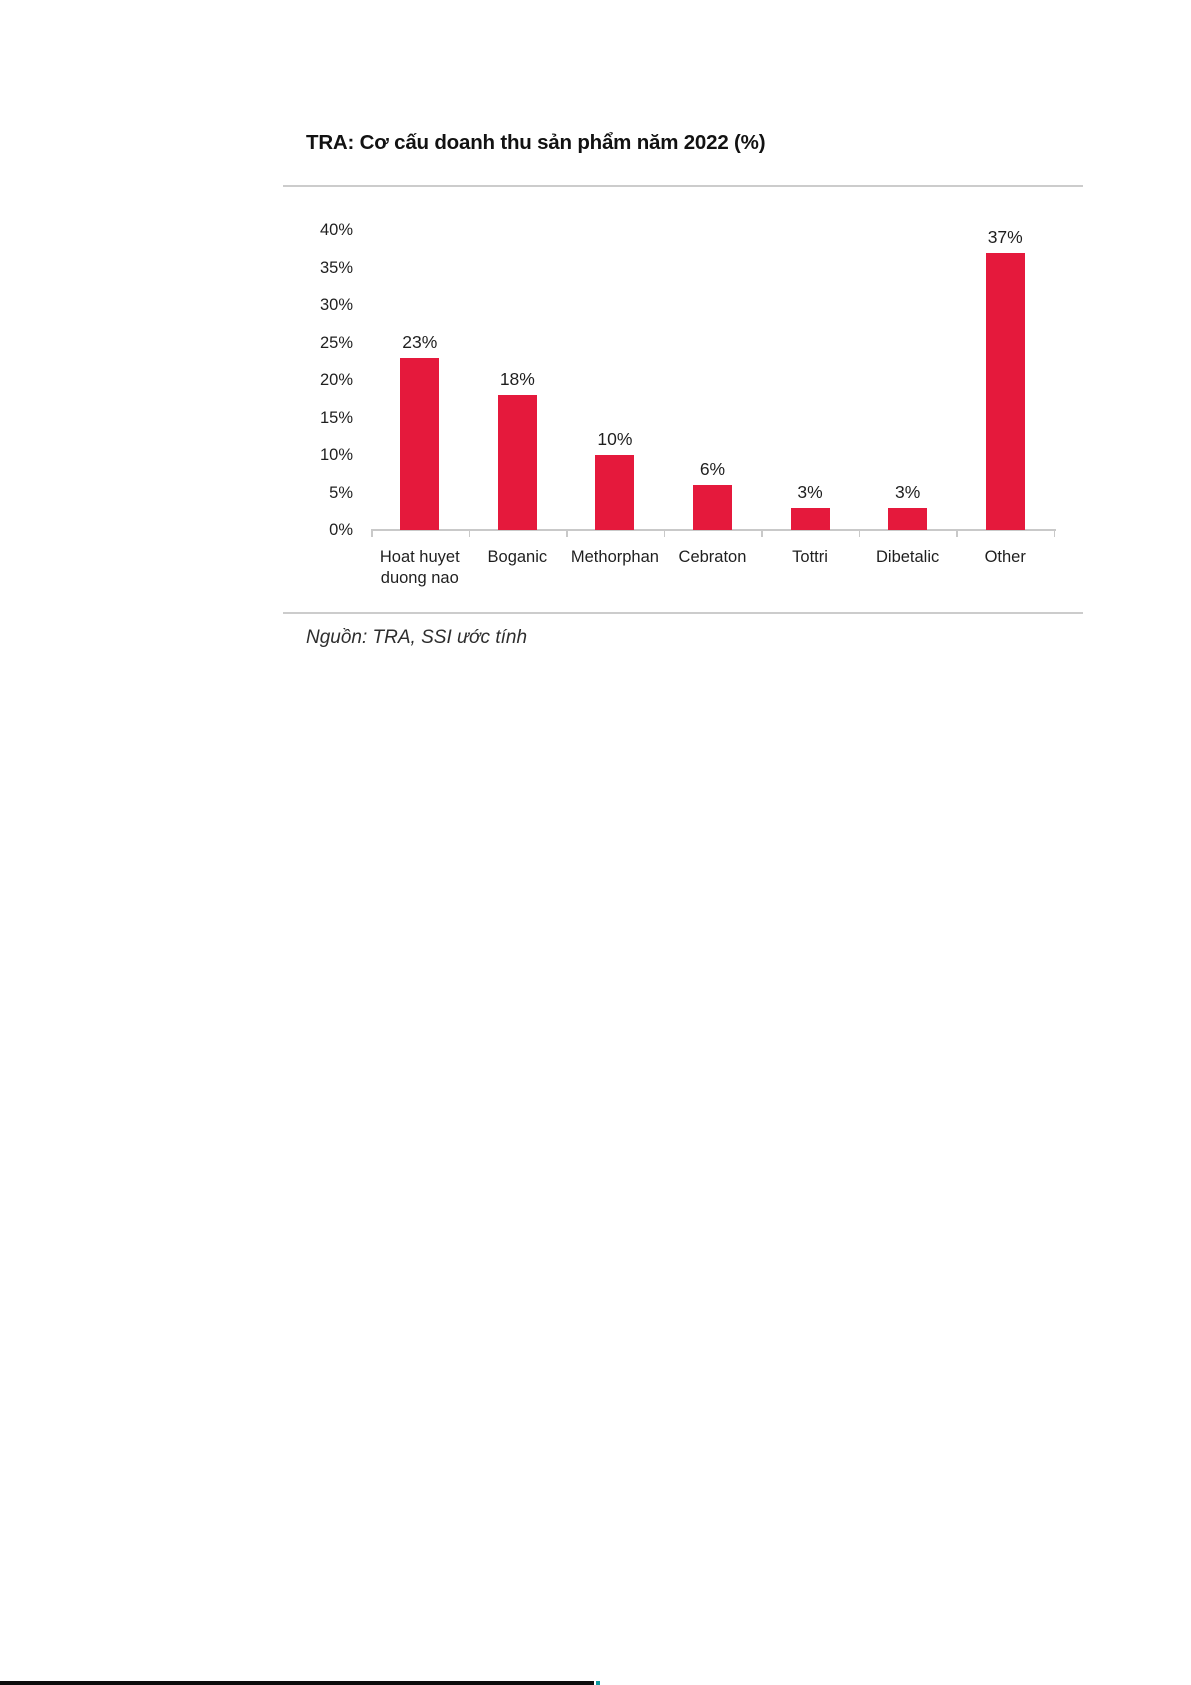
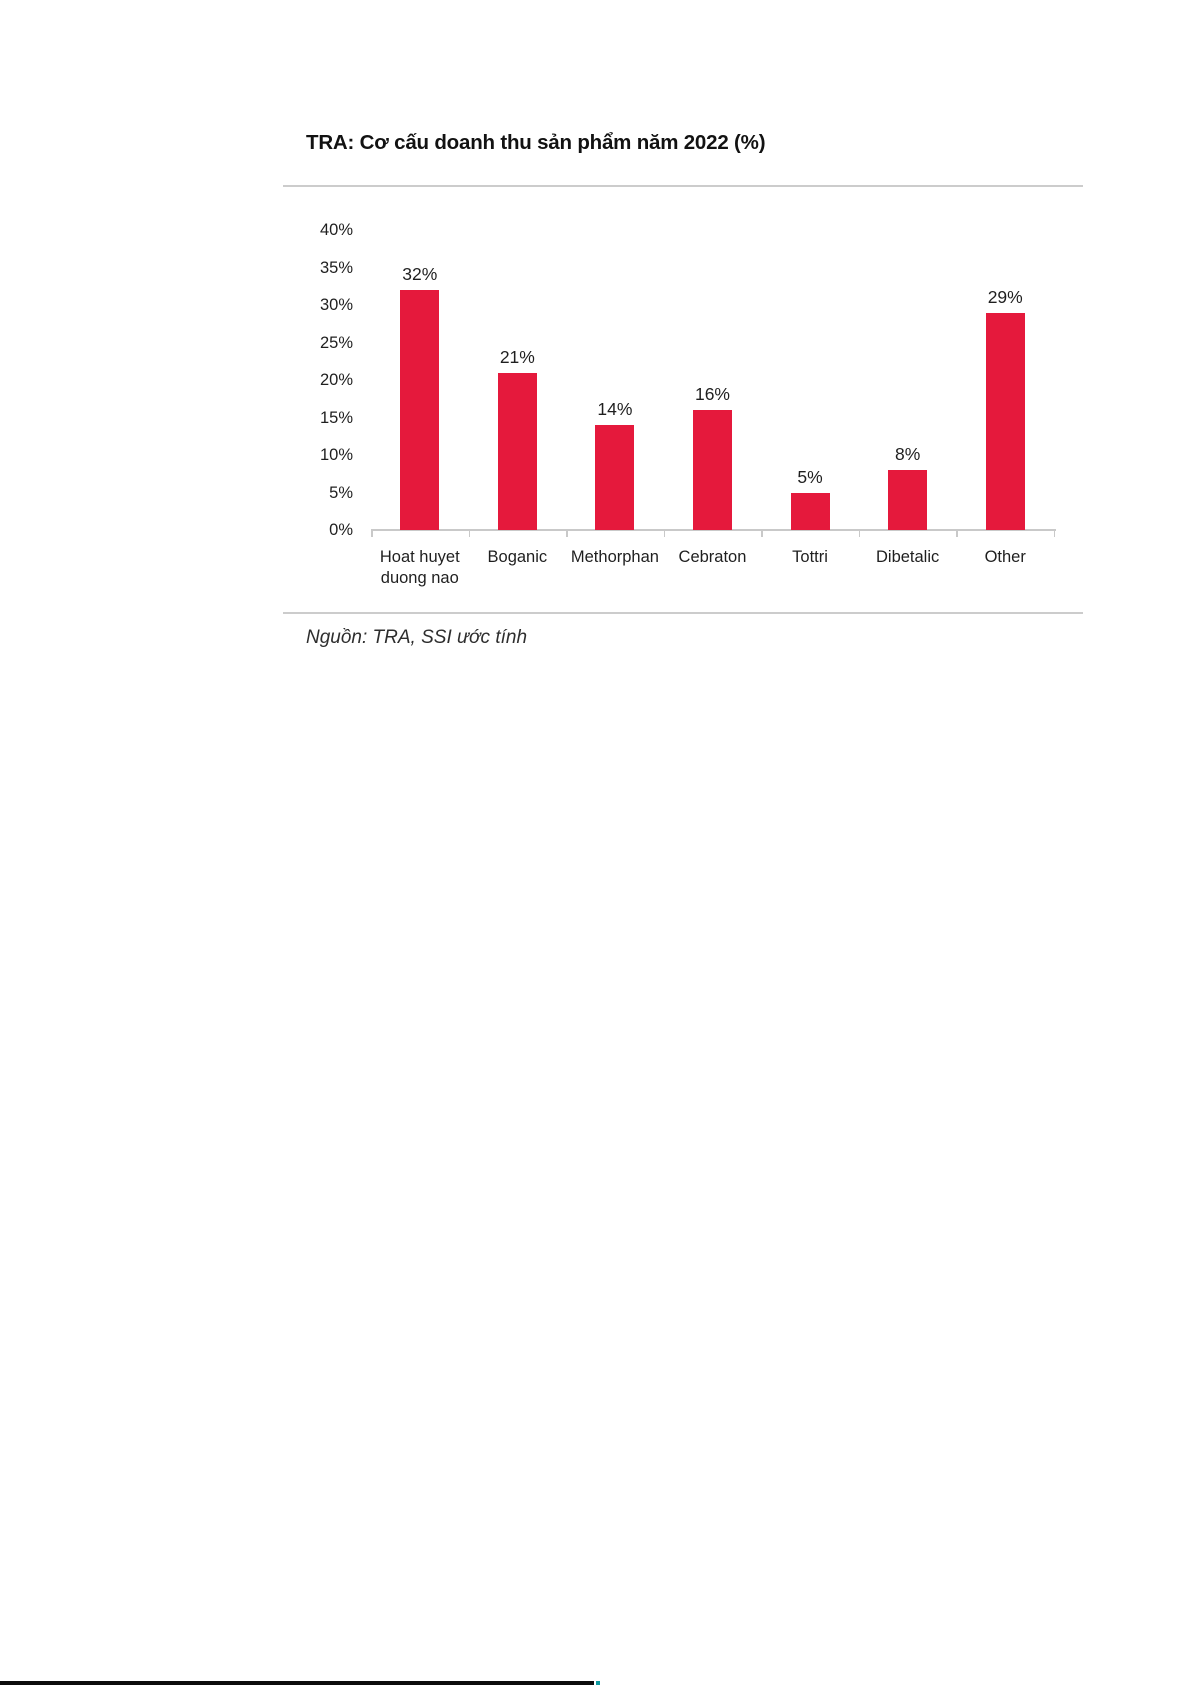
Hoat huyet duong nao: 23% -> 32%
Boganic: 18% -> 21%
Methorphan: 10% -> 14%
Cebraton: 6% -> 16%
Tottri: 3% -> 5%
Dibetalic: 3% -> 8%
Other: 37% -> 29%
